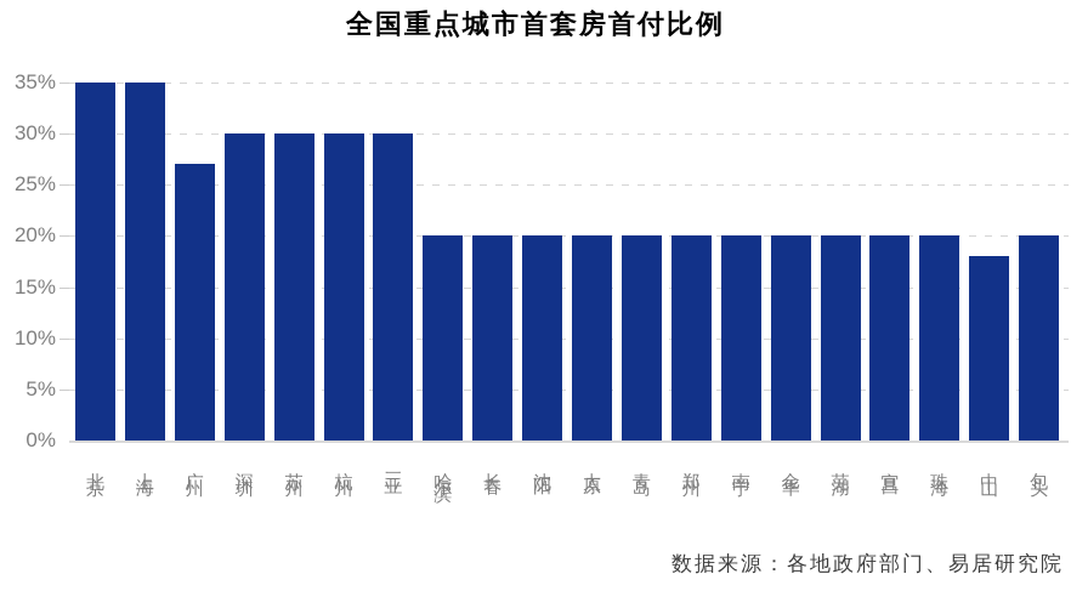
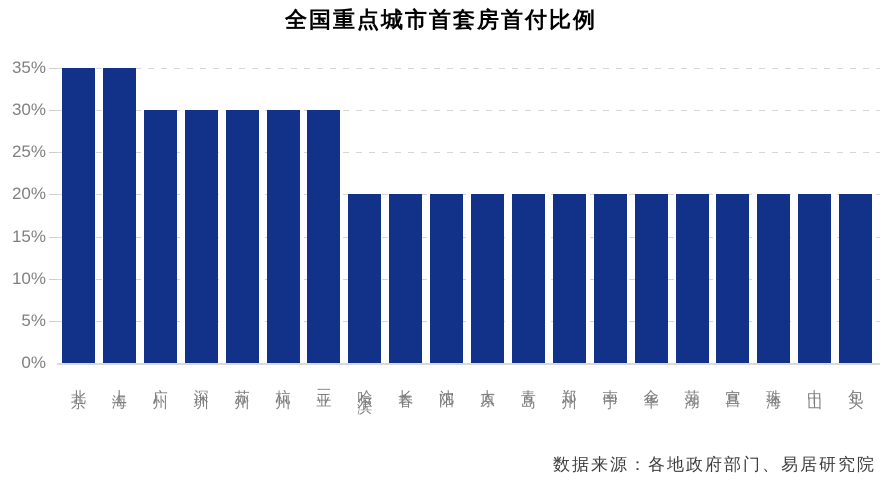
广州: 27% -> 30%
中山: 18% -> 20%
